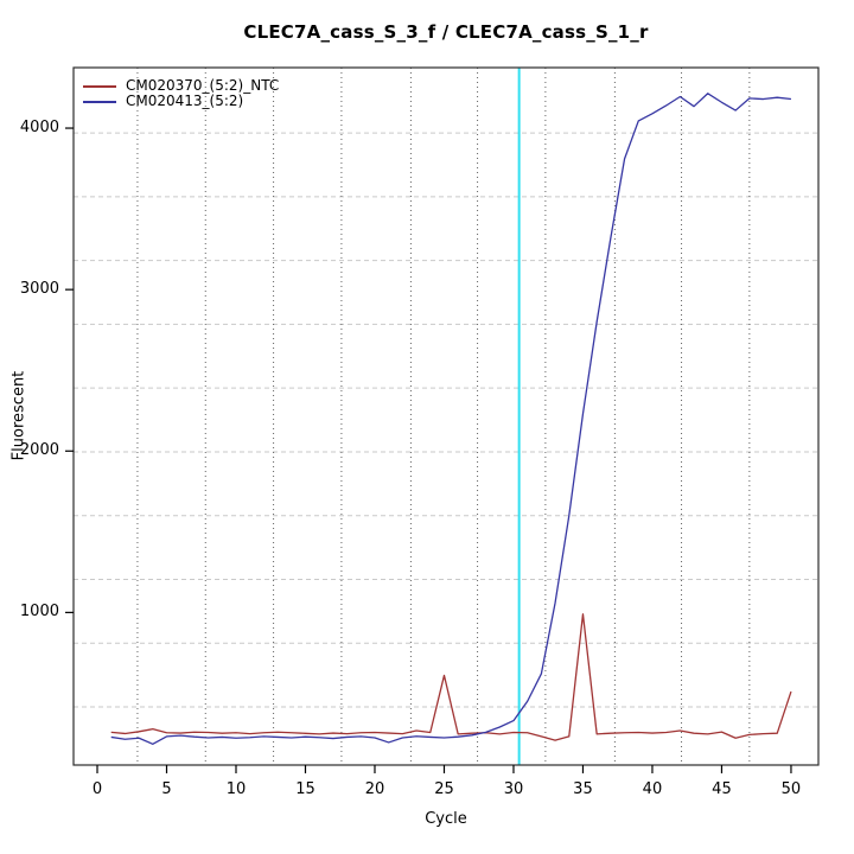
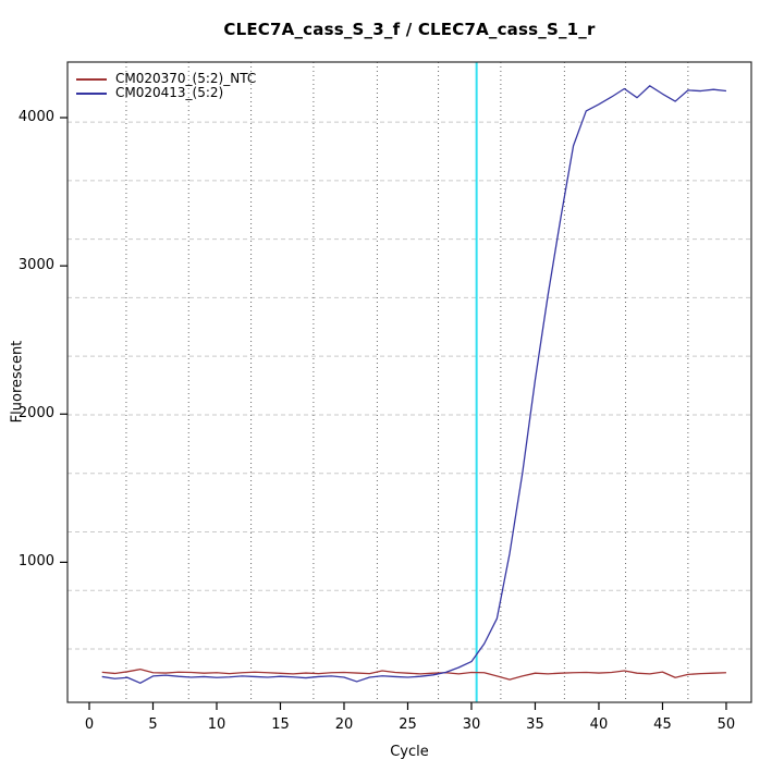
CM020370_(5:2)_NTC/25: 610 -> 250
CM020370_(5:2)_NTC/35: 990 -> 250
CM020370_(5:2)_NTC/50: 510 -> 260
